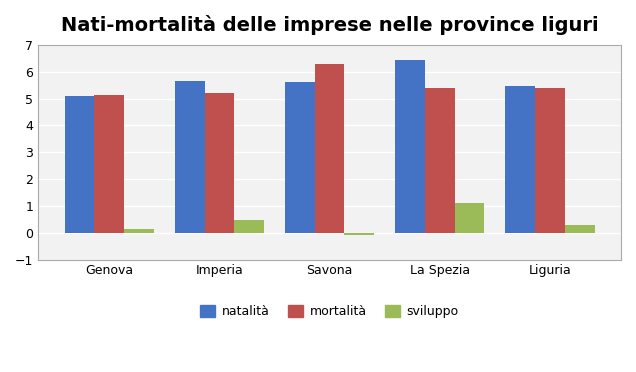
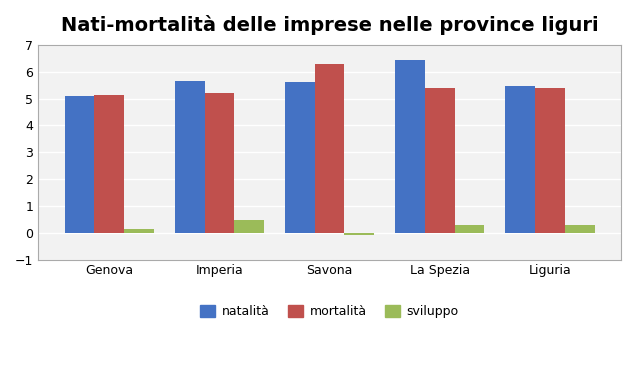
sviluppo/La Spezia: 1.12 -> 0.30
